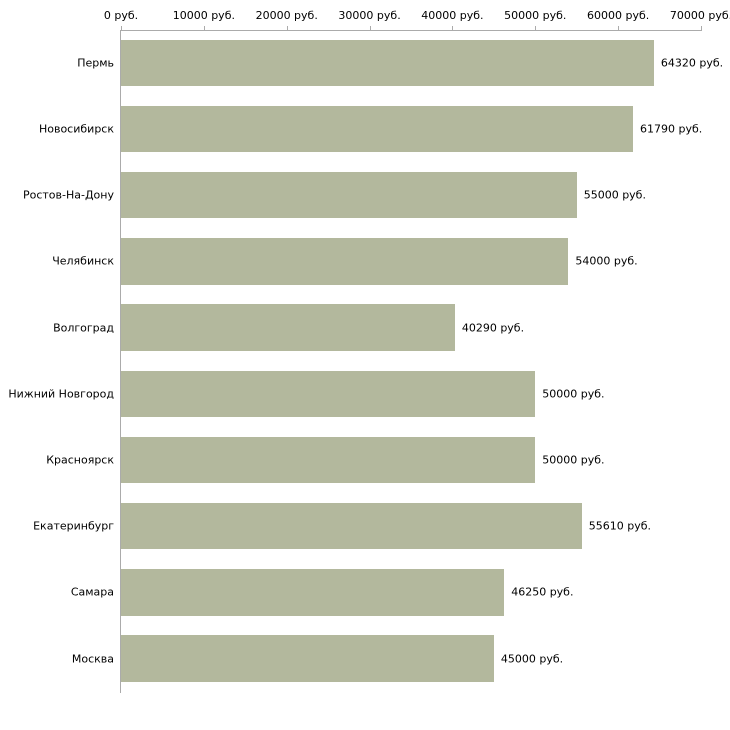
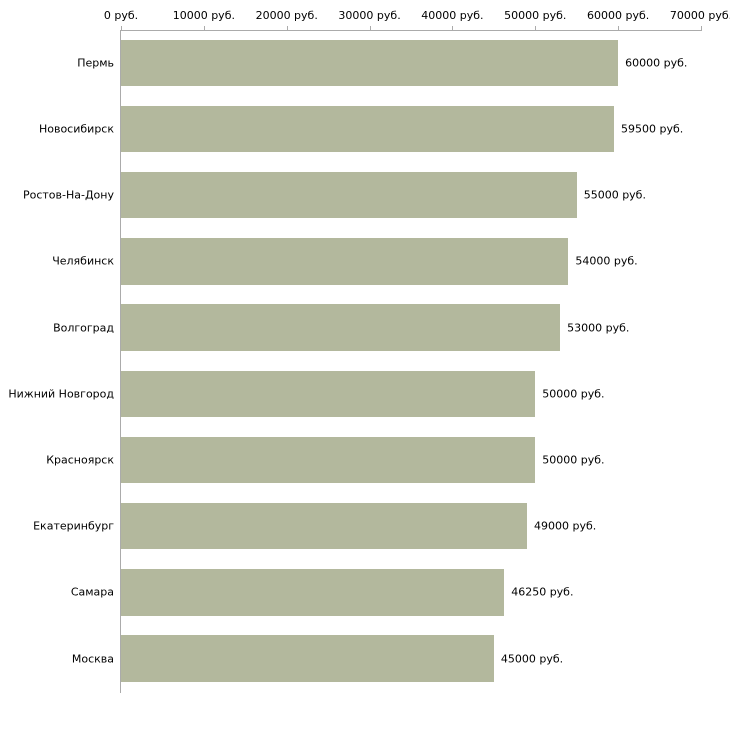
Пермь: 64320 -> 60000
Новосибирск: 61790 -> 59500
Волгоград: 40290 -> 53000
Екатеринбург: 55610 -> 49000
